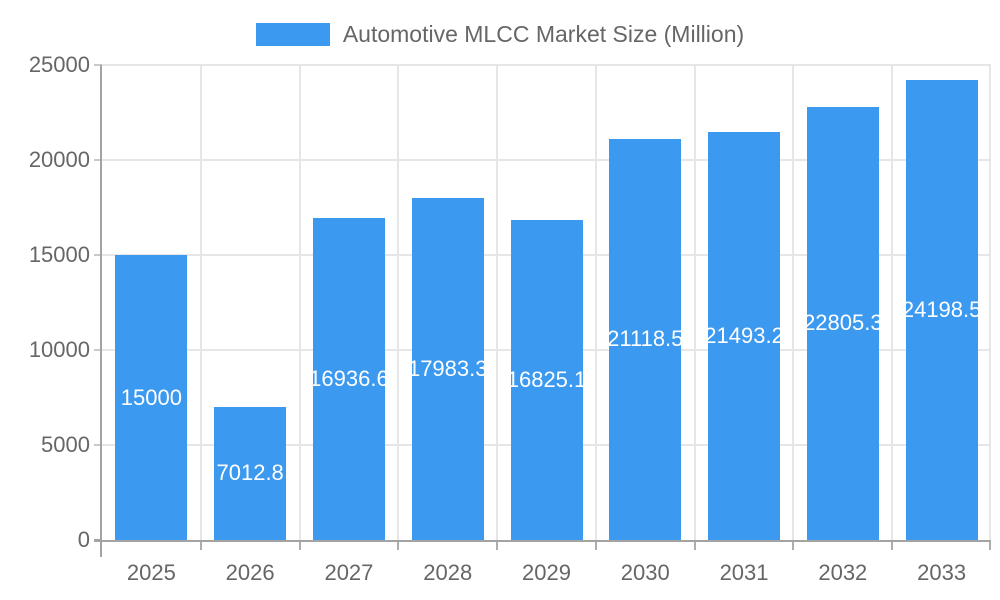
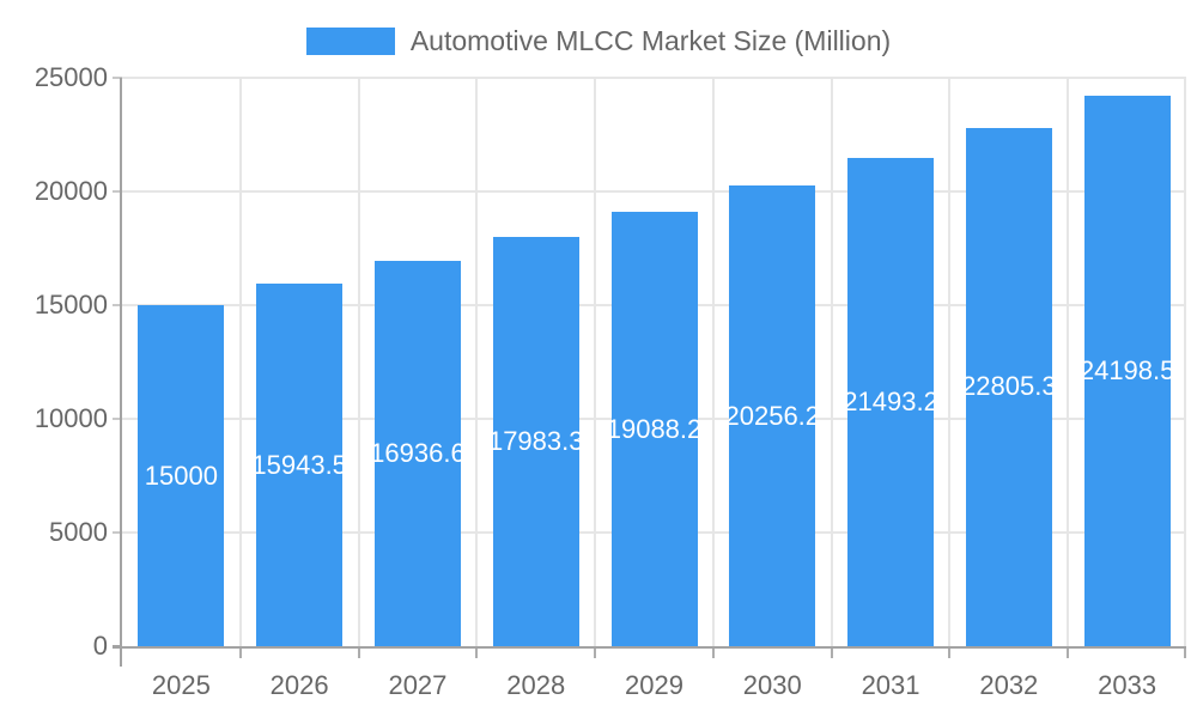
2026: 7012.8 -> 15943.5
2029: 16825.1 -> 19088.2
2030: 21118.5 -> 20256.2
